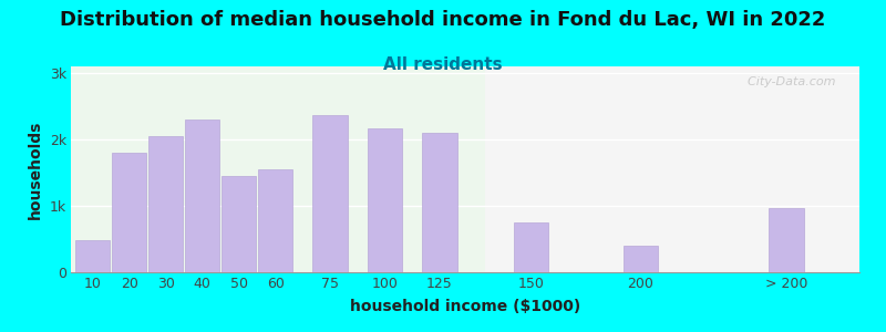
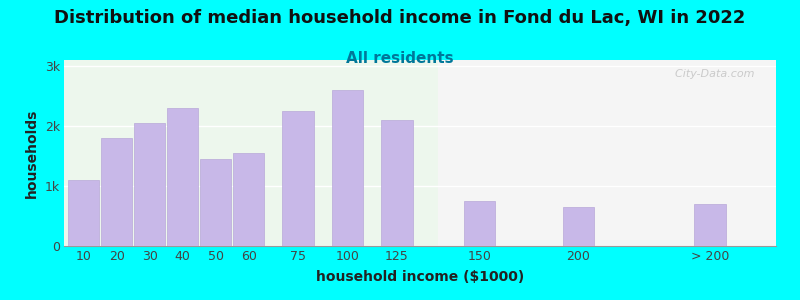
10: 0.48k -> 1.10k
75: 2.36k -> 2.25k
100: 2.16k -> 2.60k
200: 0.40k -> 0.65k
> 200: 0.96k -> 0.70k
